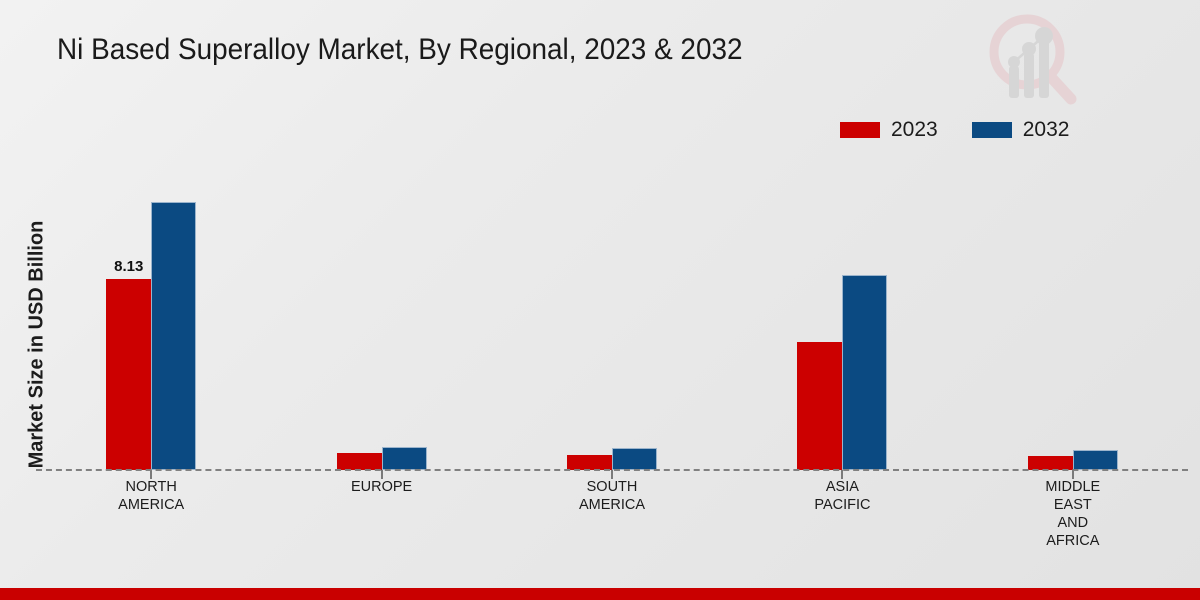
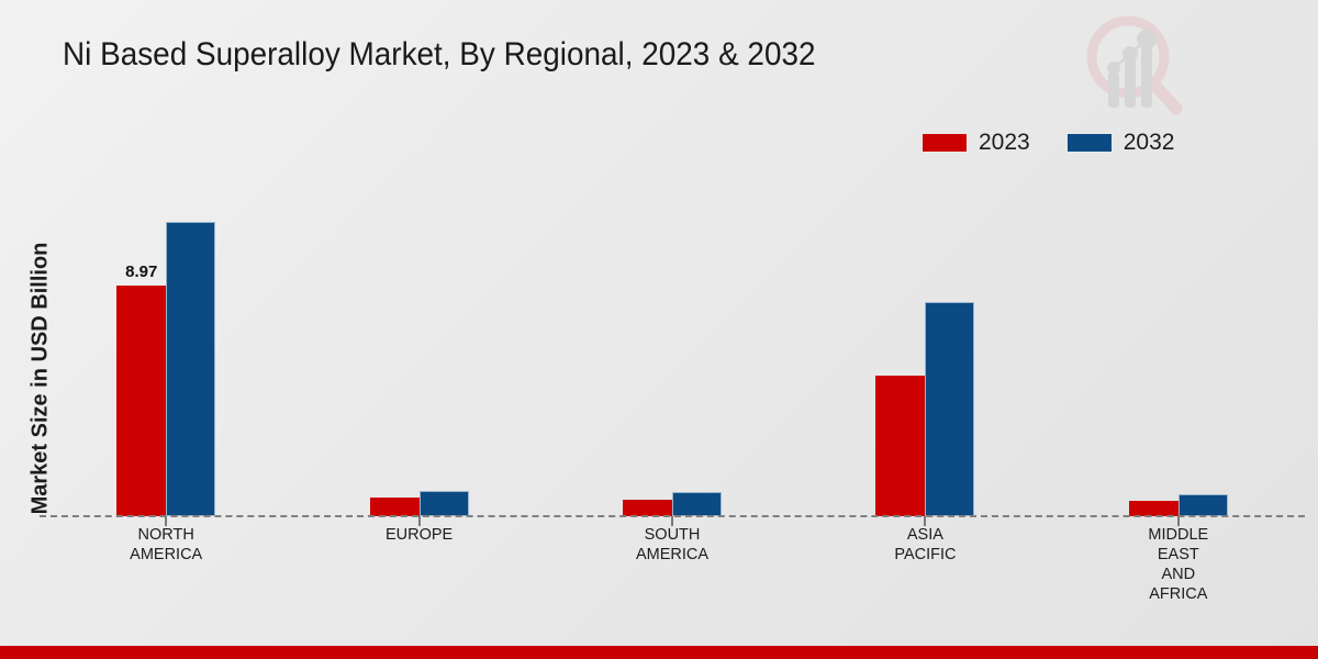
2023/NORTH AMERICA: 8.13 -> 8.97
